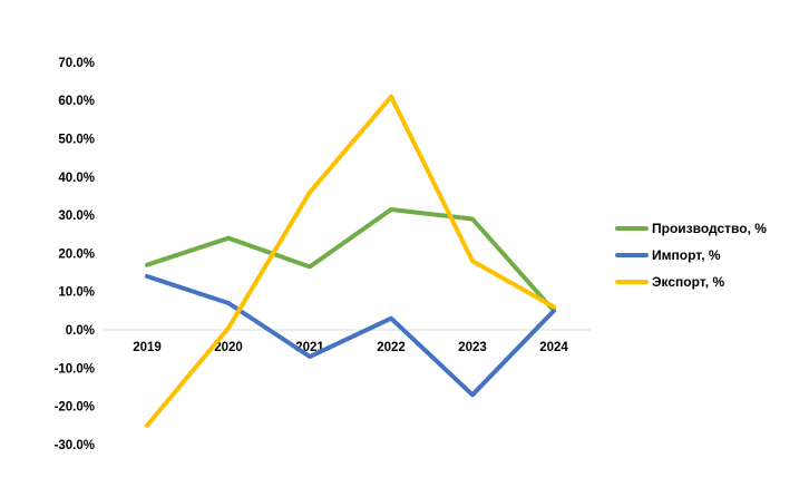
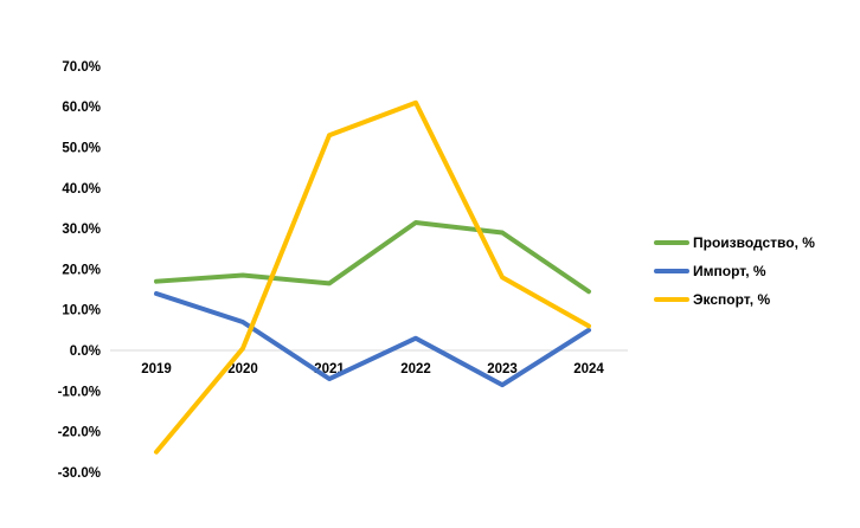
Производство, %/2020: 24% -> 18%
Экспорт, %/2021: 36% -> 53%
Импорт, %/2023: -17% -> -8%
Производство, %/2024: 5% -> 14%
